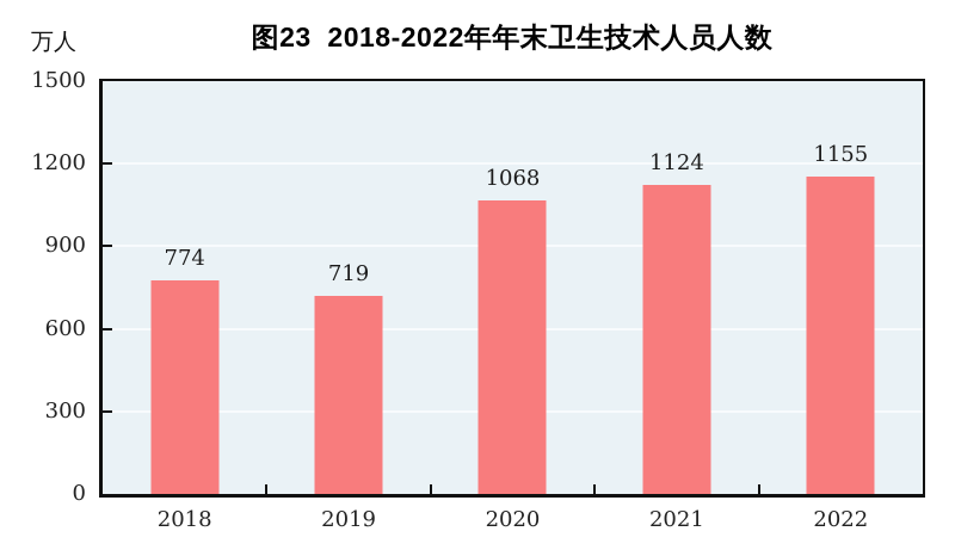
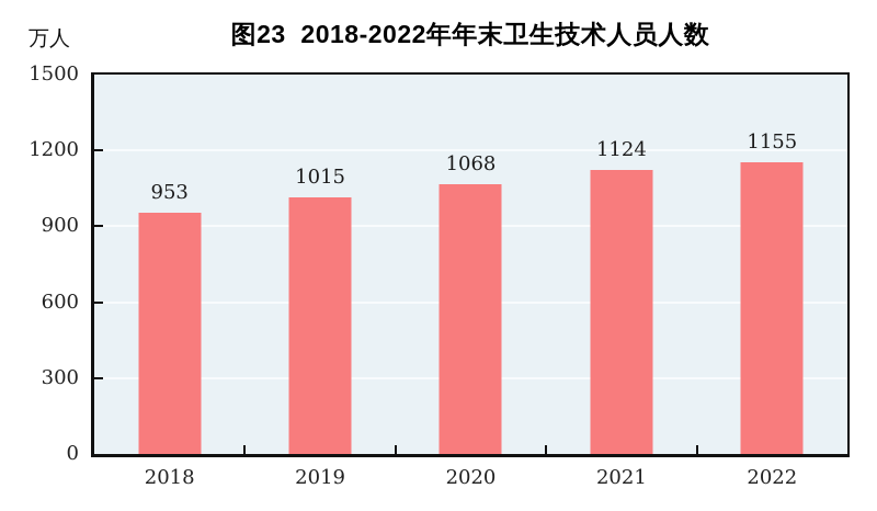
2018: 774 -> 953
2019: 719 -> 1015
